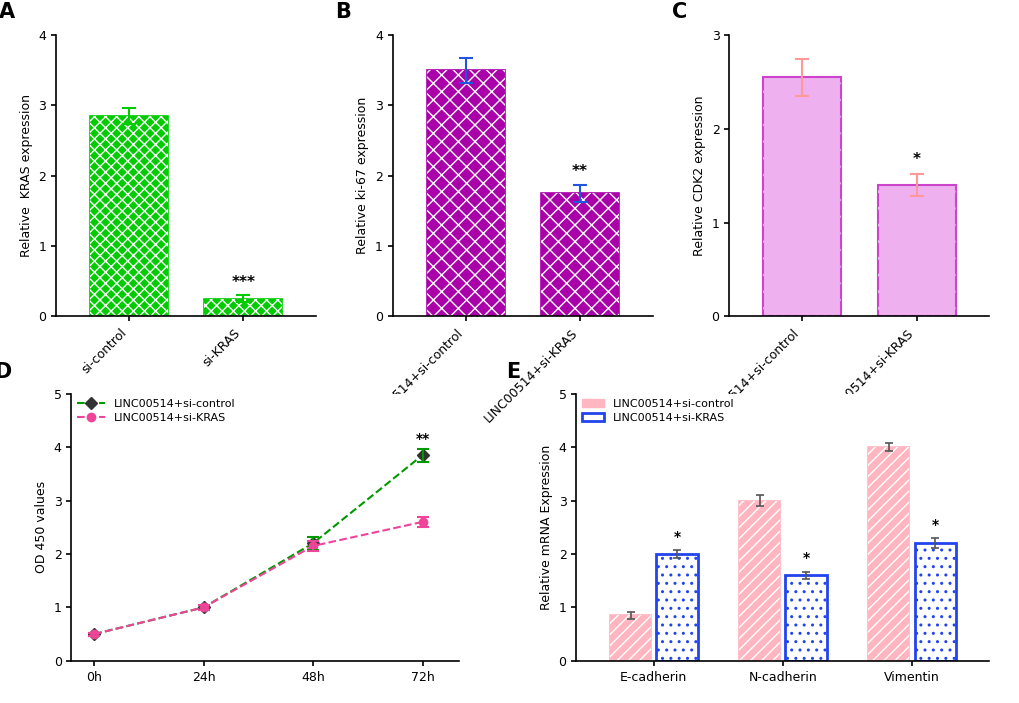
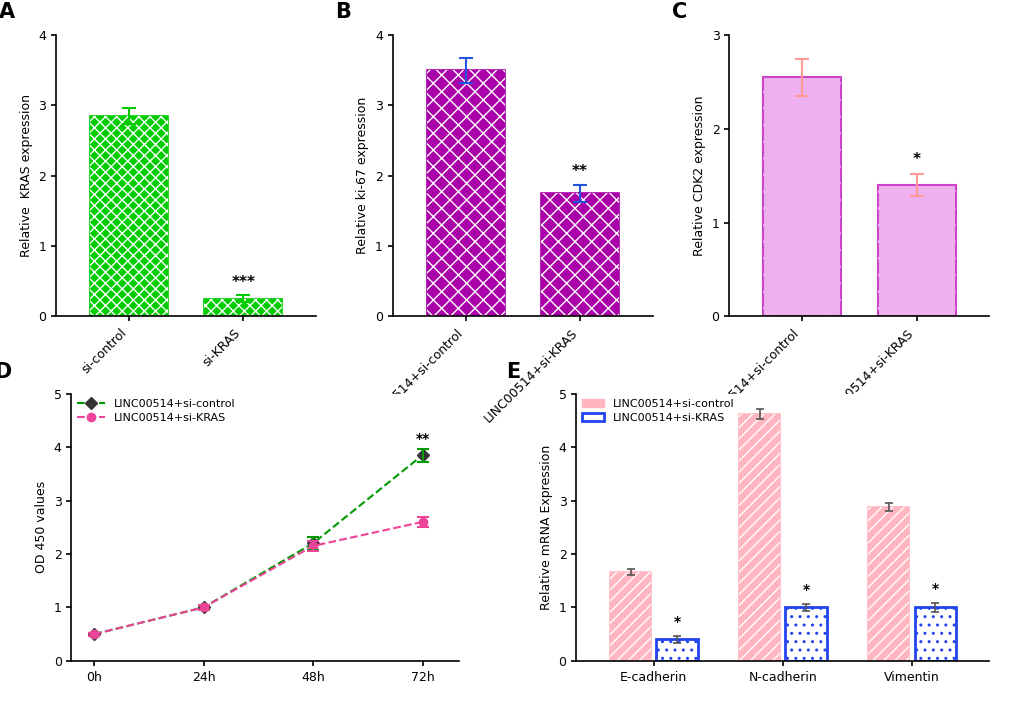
LINC00514+si-control/E-cadherin: 0.85 -> 1.66
LINC00514+si-KRAS/E-cadherin: 2.0 -> 0.4
LINC00514+si-control/N-cadherin: 3.00 -> 4.62
LINC00514+si-KRAS/N-cadherin: 1.6 -> 1.0
LINC00514+si-control/Vimentin: 4.00 -> 2.88
LINC00514+si-KRAS/Vimentin: 2.2 -> 1.0
